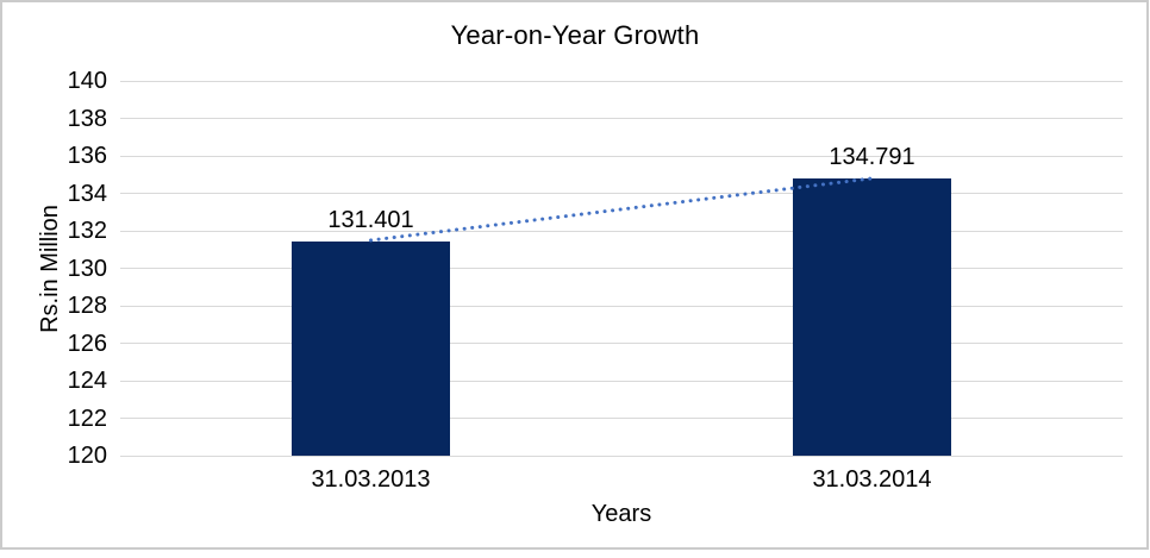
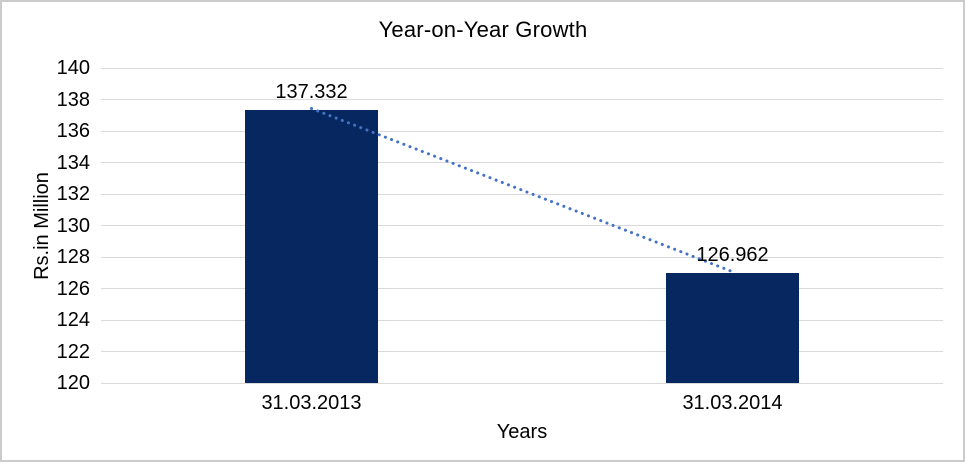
31.03.2013: 131.401 -> 137.332
31.03.2014: 134.791 -> 126.962
